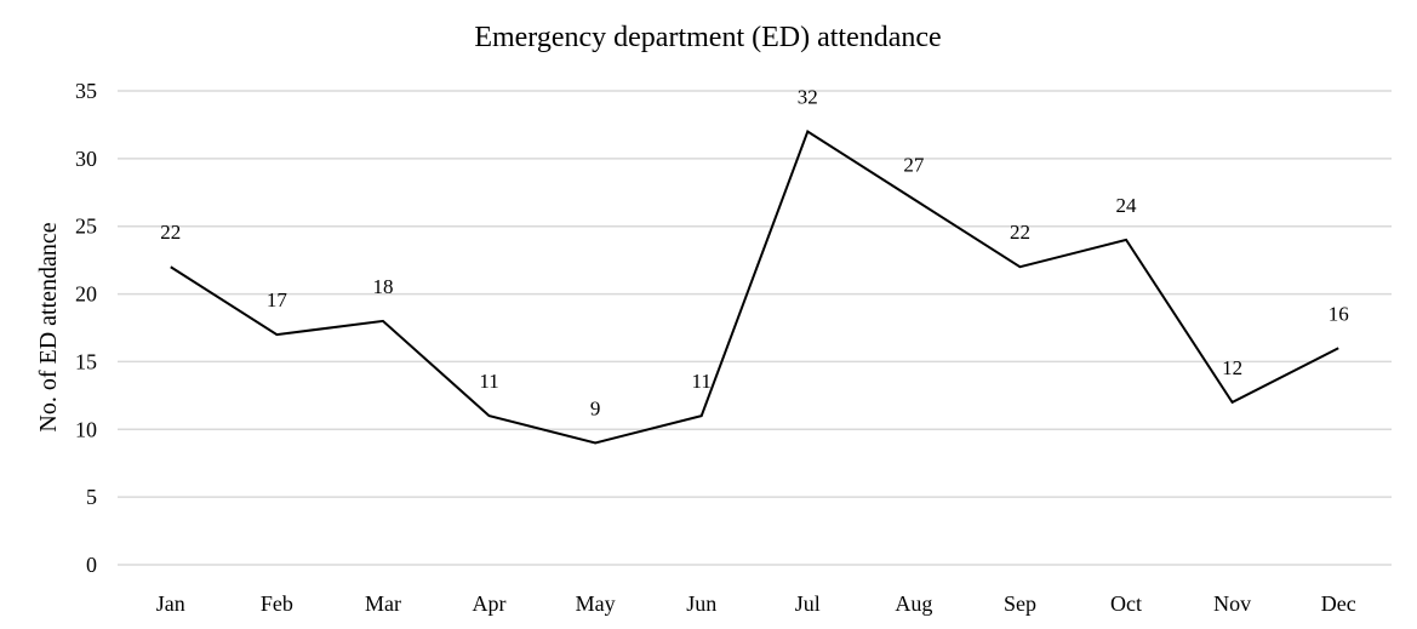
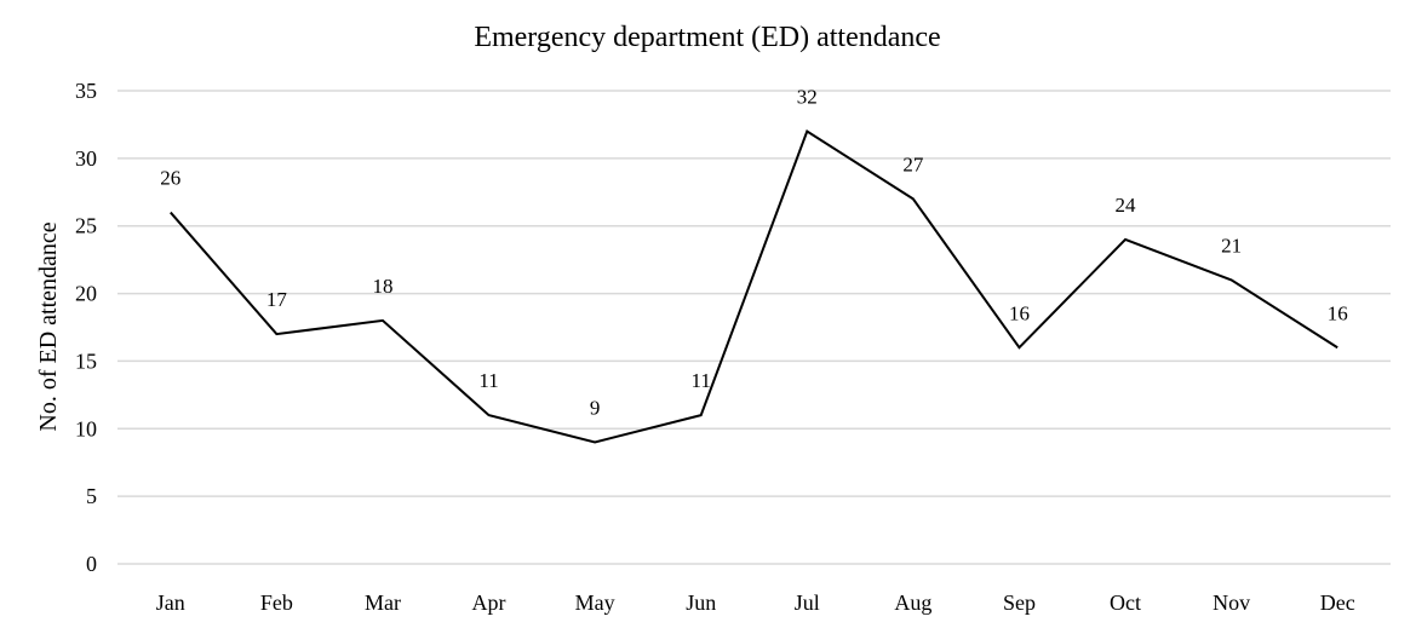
Jan: 22 -> 26
Sep: 22 -> 16
Nov: 12 -> 21
